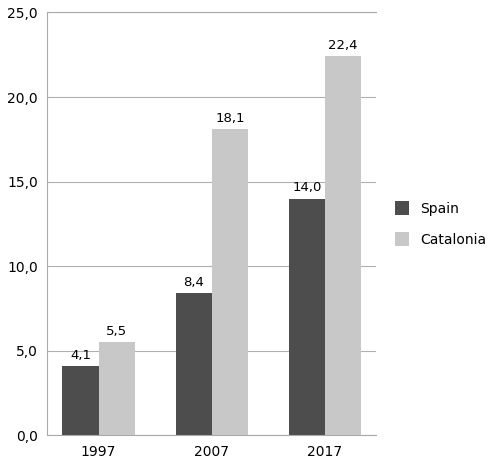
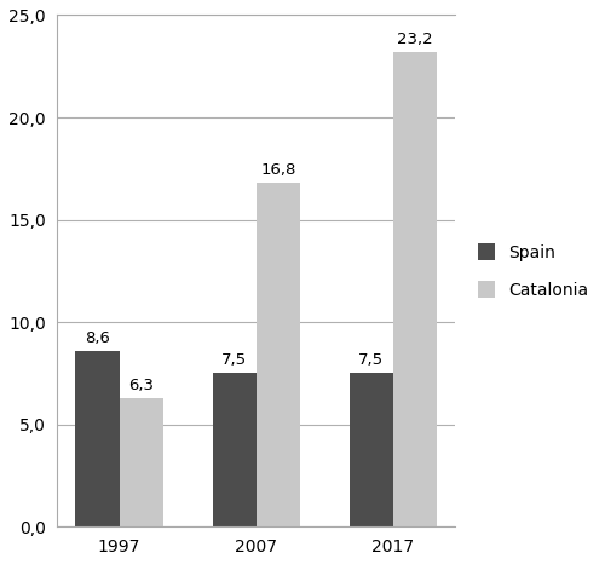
Spain/1997: 4,1 -> 8,6
Catalonia/1997: 5,5 -> 6,3
Spain/2007: 8,4 -> 7,5
Catalonia/2007: 18,1 -> 16,8
Spain/2017: 14,0 -> 7,5
Catalonia/2017: 22,4 -> 23,2
